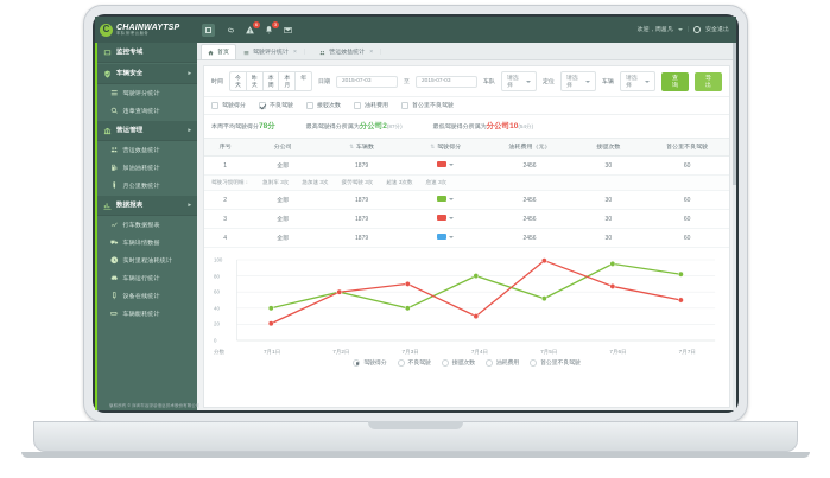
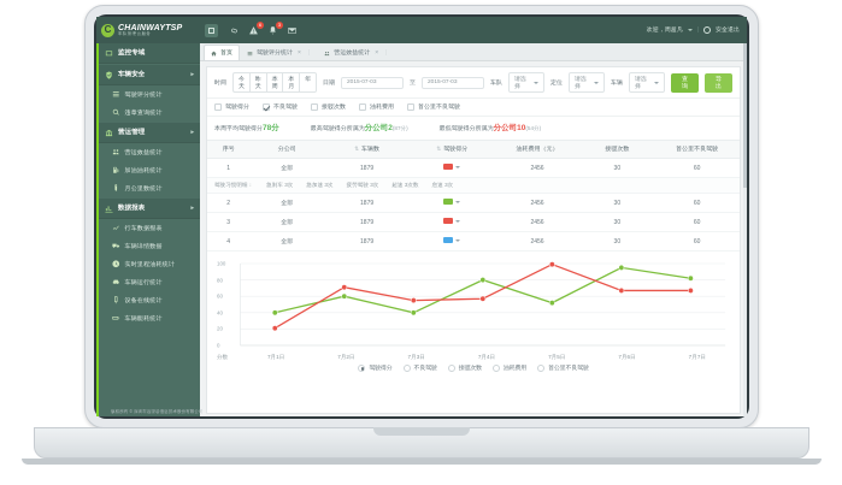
不良驾驶/7月2日: 60 -> 70
不良驾驶/7月3日: 70 -> 60
不良驾驶/7月4日: 30 -> 60
不良驾驶/7月7日: 50 -> 70
